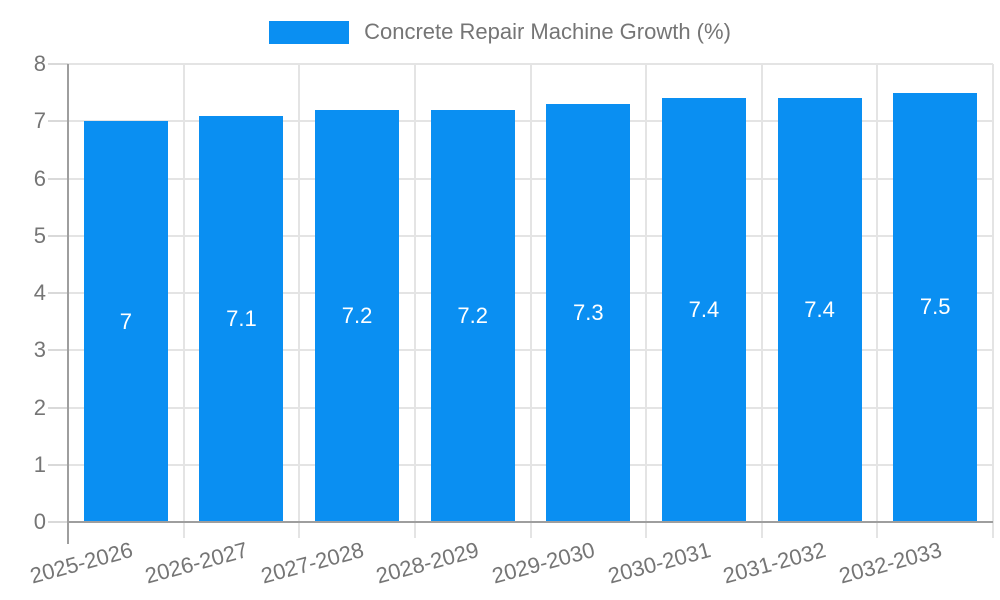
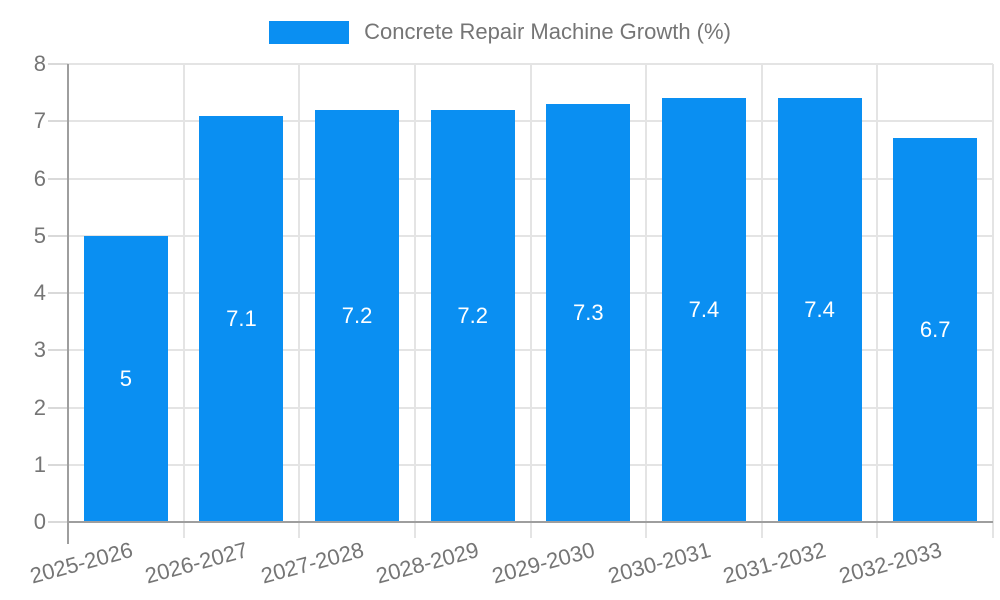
2025-2026: 7 -> 5
2032-2033: 7.5 -> 6.7
